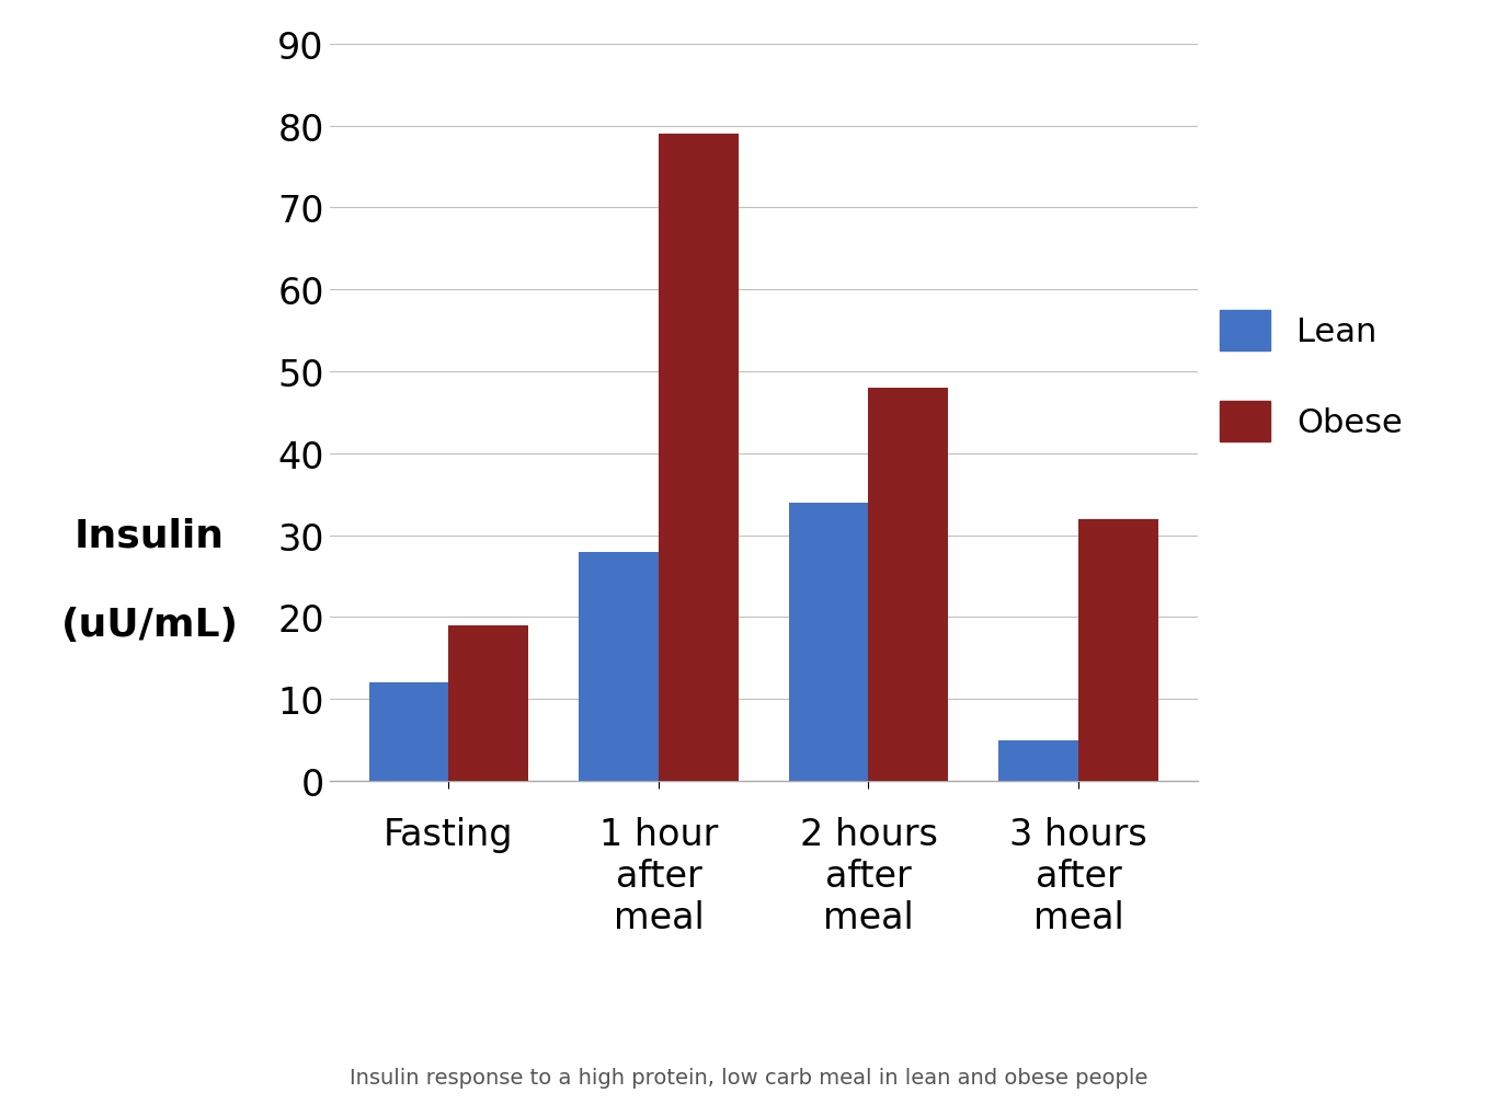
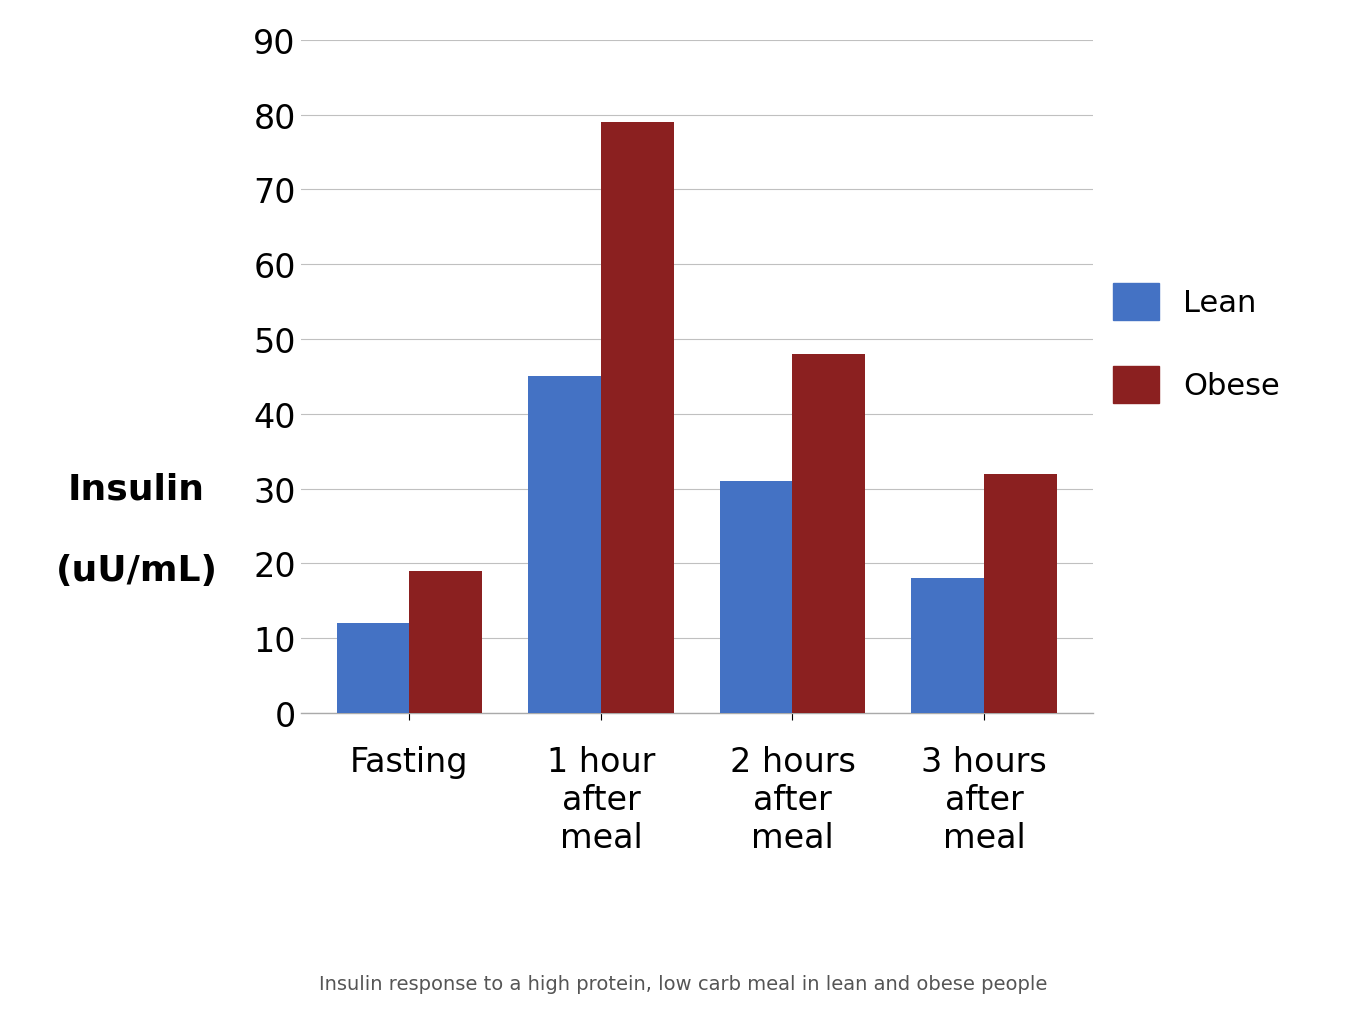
Lean/1 hour after meal: 28 -> 45
Lean/2 hours after meal: 34 -> 31
Lean/3 hours after meal: 5 -> 18
